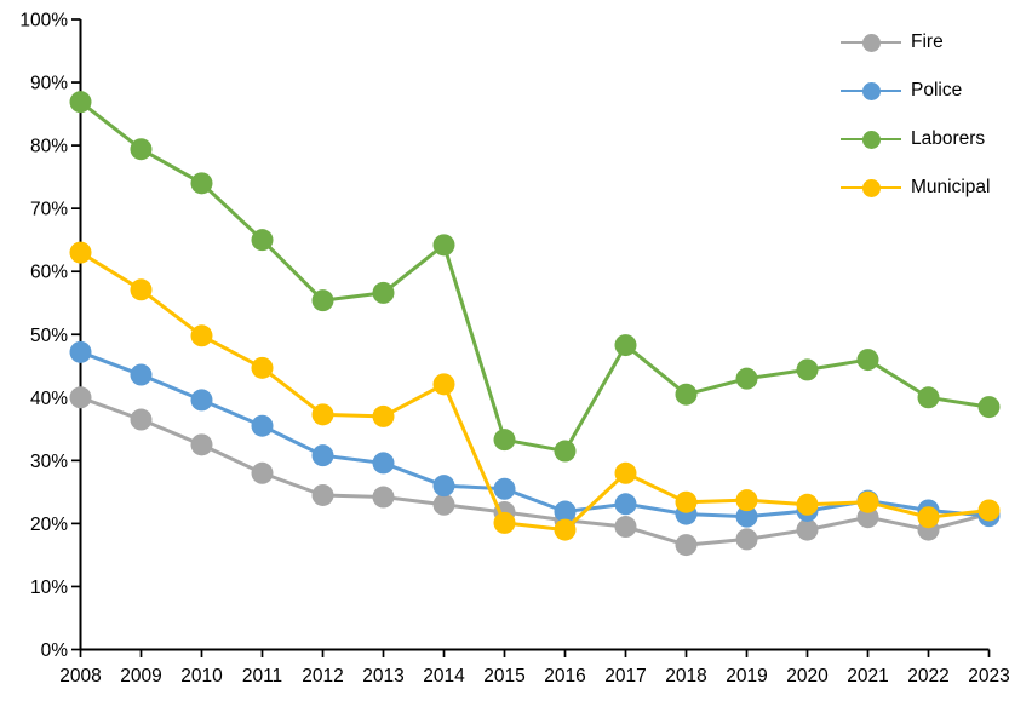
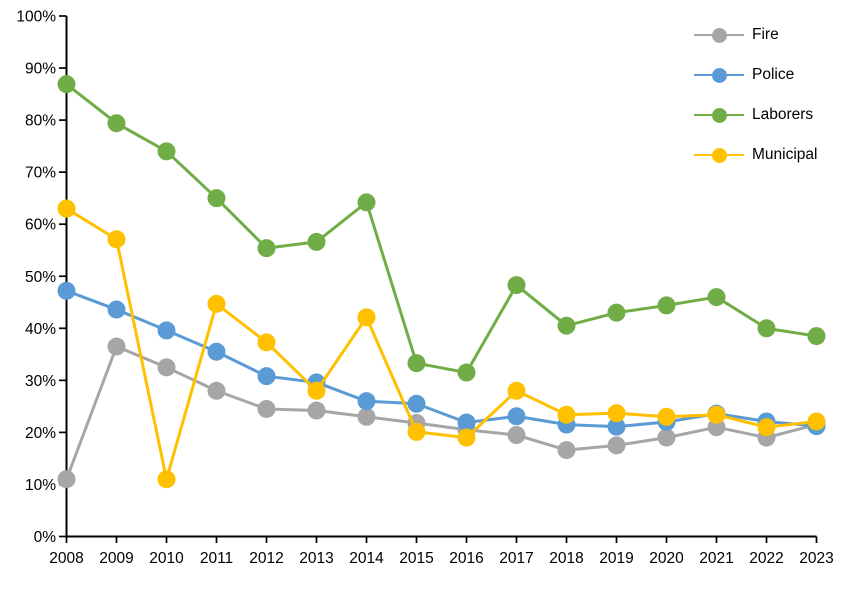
Fire/2008: 40% -> 11%
Municipal/2010: 50% -> 11%
Municipal/2013: 37% -> 28%
